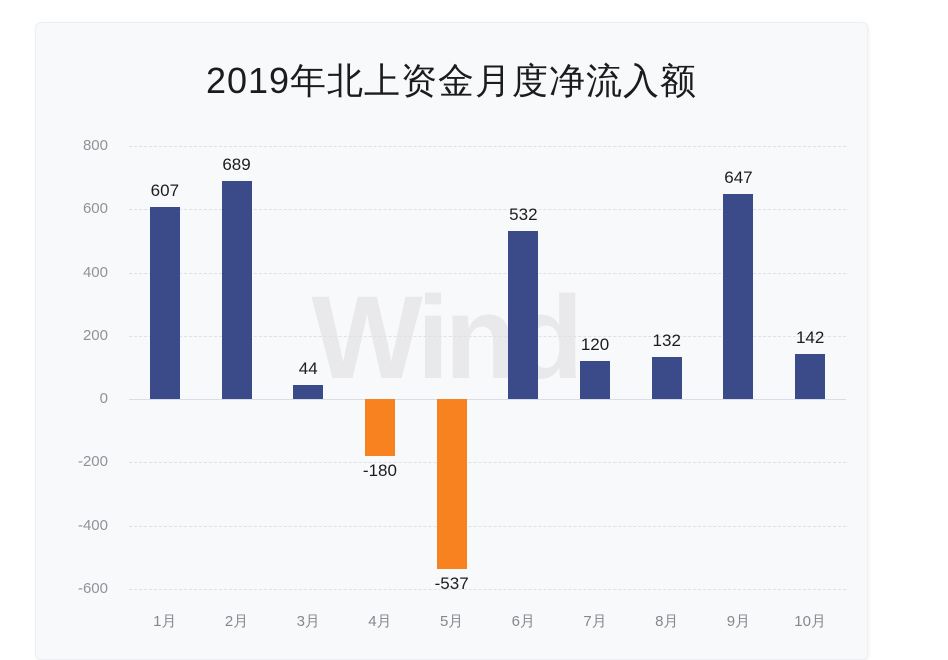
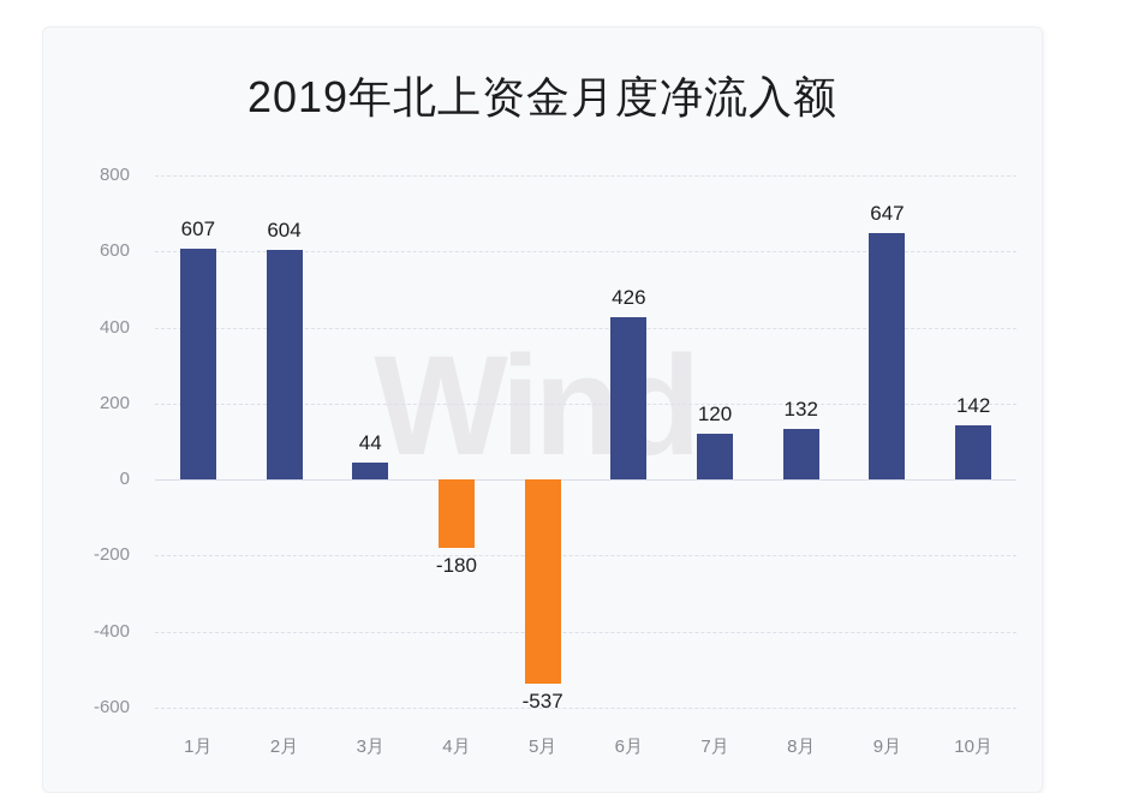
2月: 689 -> 604
6月: 532 -> 426
